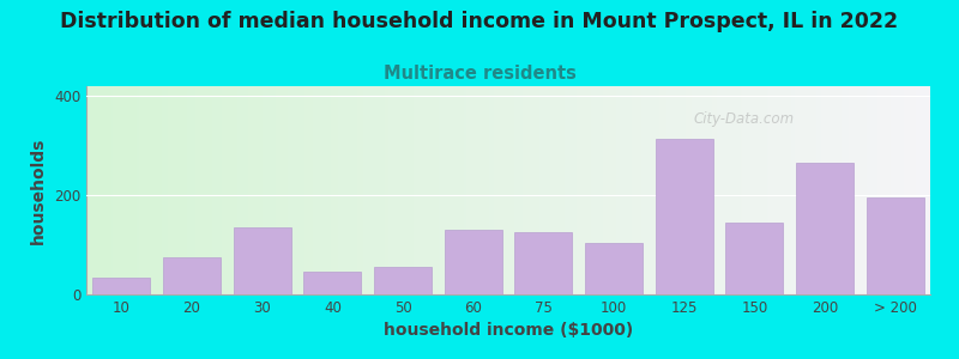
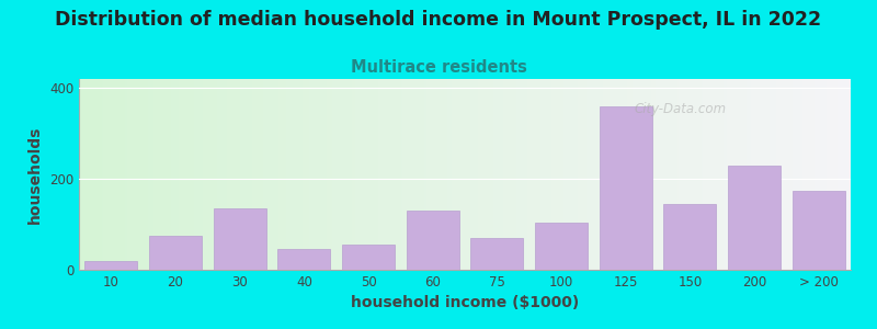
10: 35 -> 20
75: 125 -> 70
125: 315 -> 360
200: 265 -> 230
> 200: 195 -> 175
